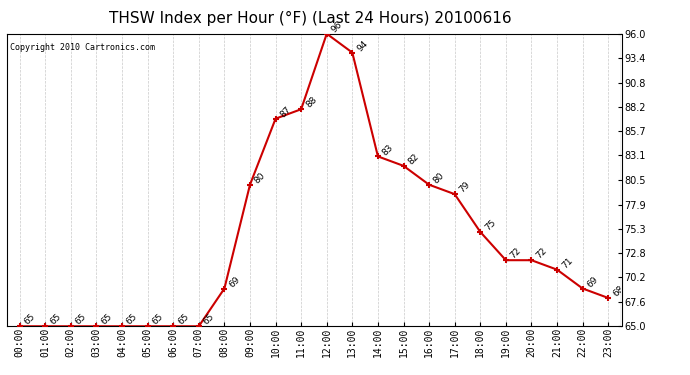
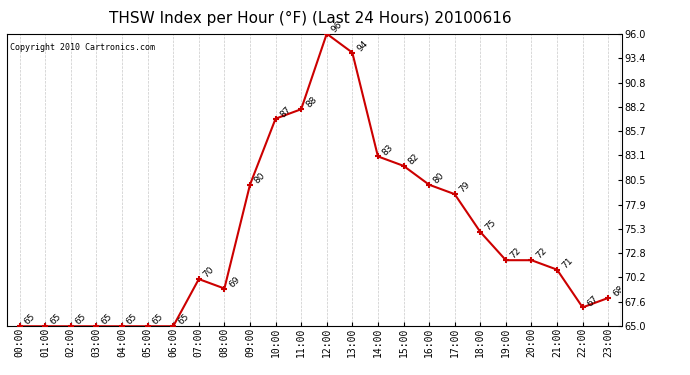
07:00: 65 -> 70
22:00: 69 -> 67
